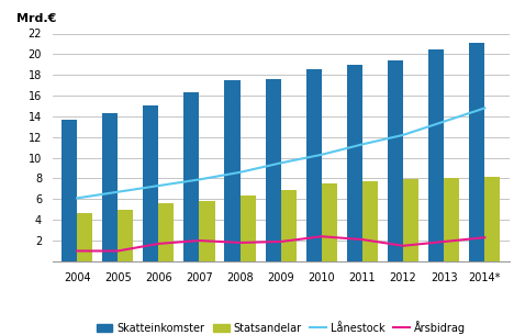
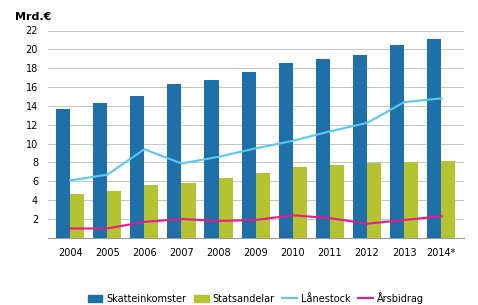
Lånestock/2006: 7.3 -> 9.4
Skatteinkomster/2008: 17.5 -> 16.8
Lånestock/2013: 13.5 -> 14.4
